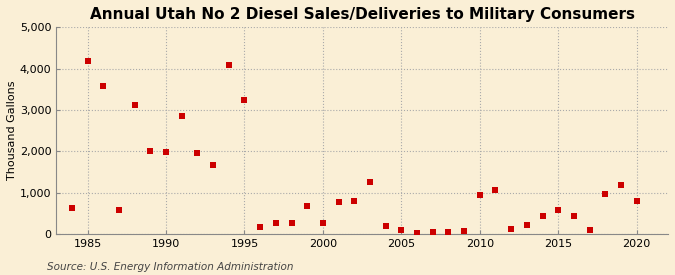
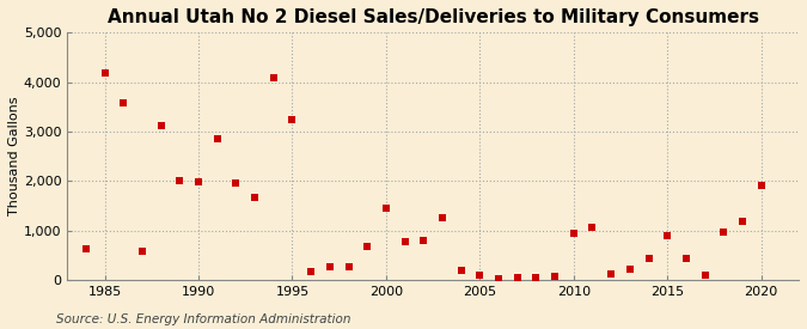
2000: 260 -> 1,450
2015: 580 -> 900
2020: 790 -> 1,900
